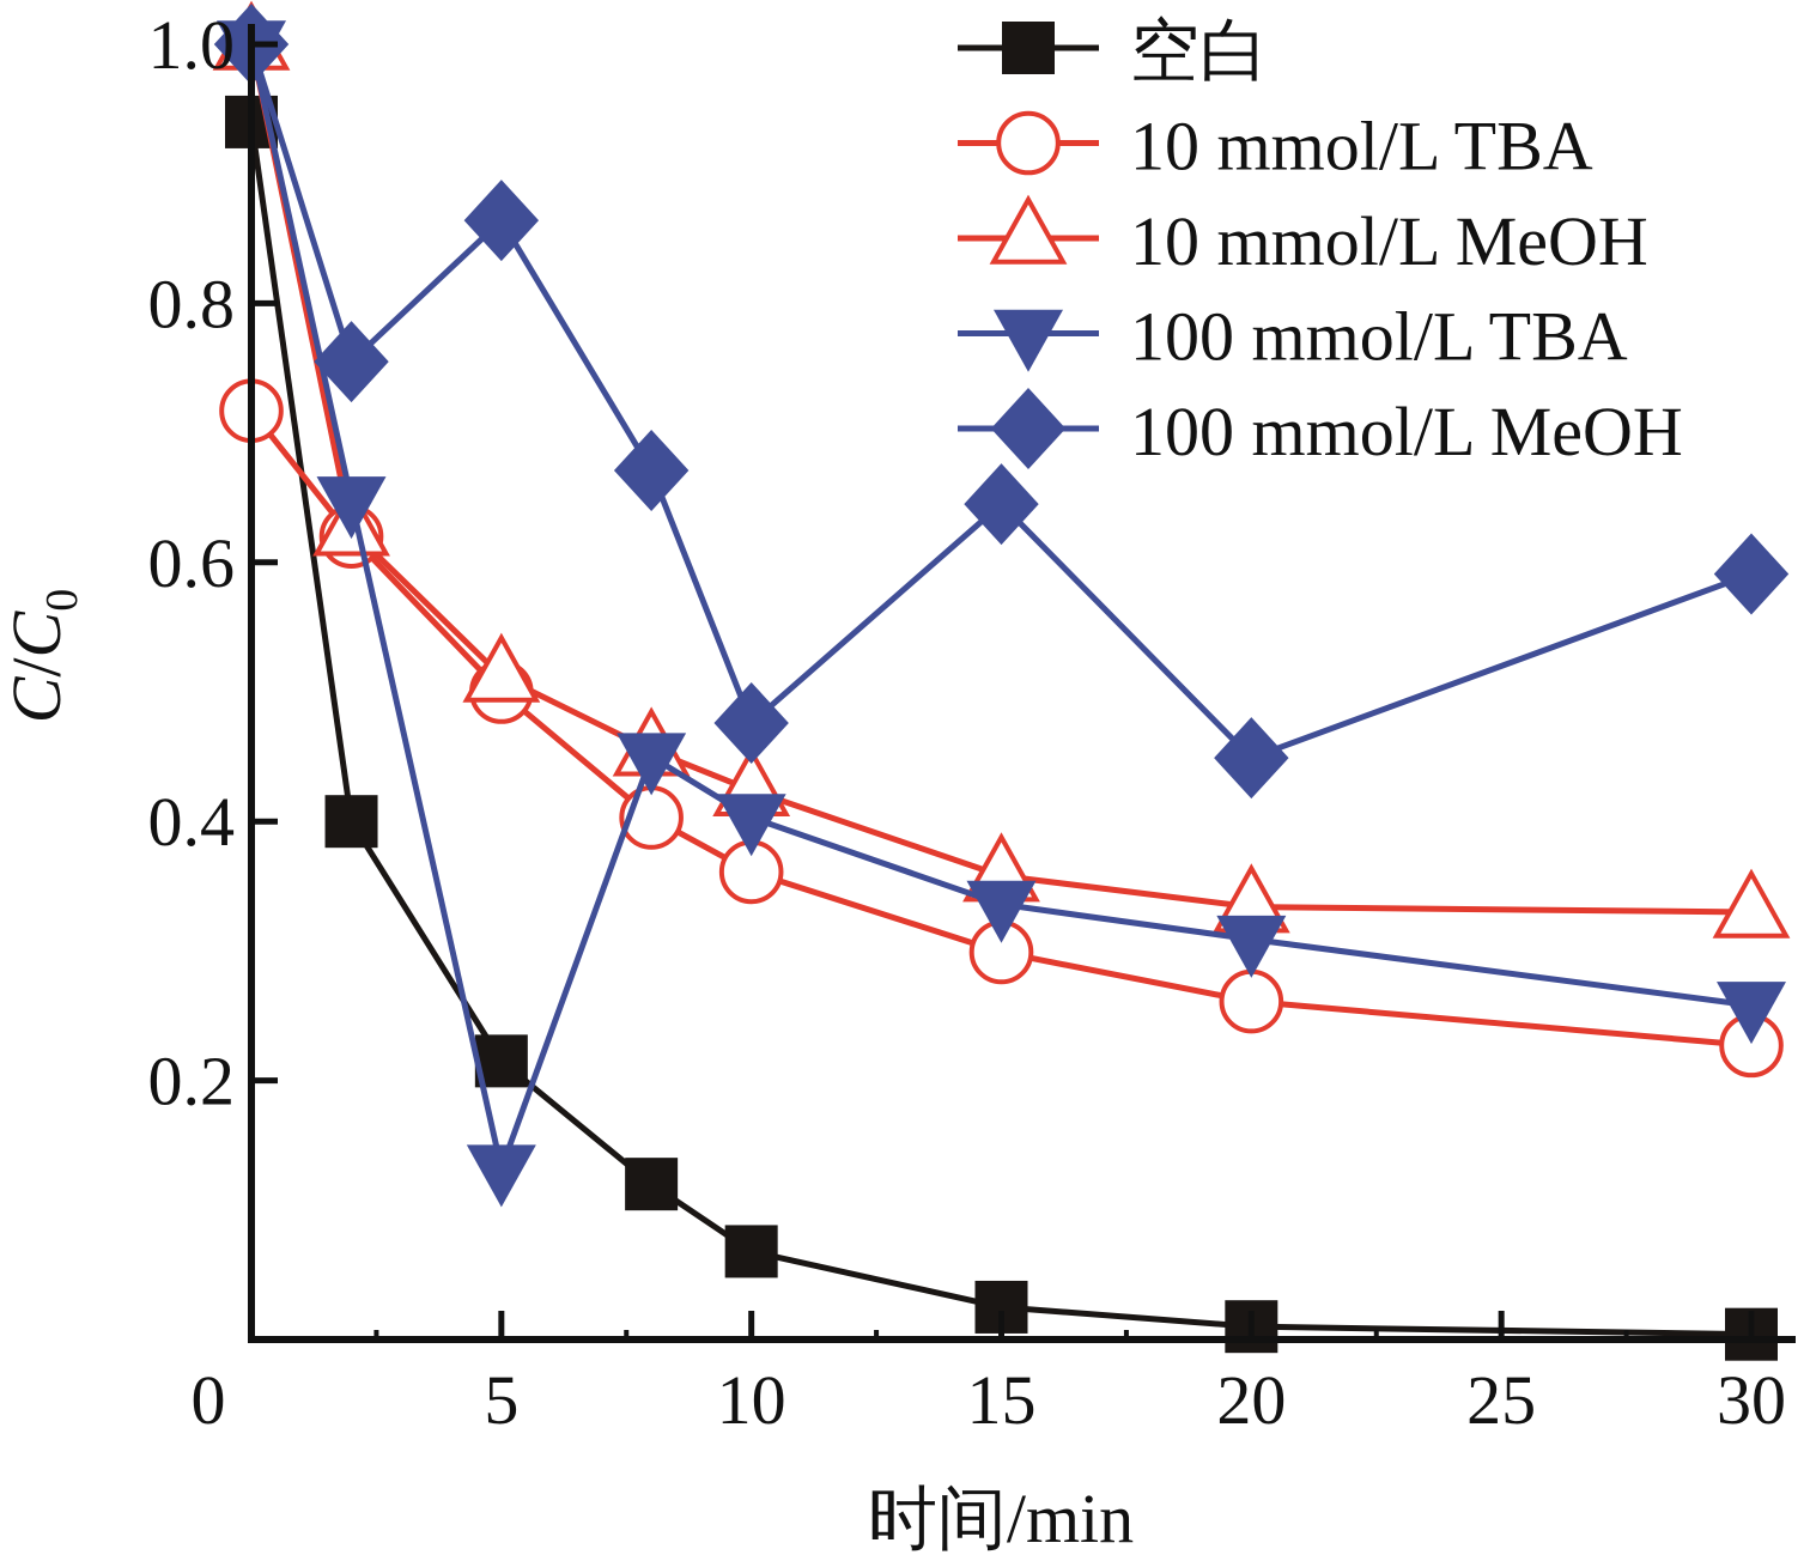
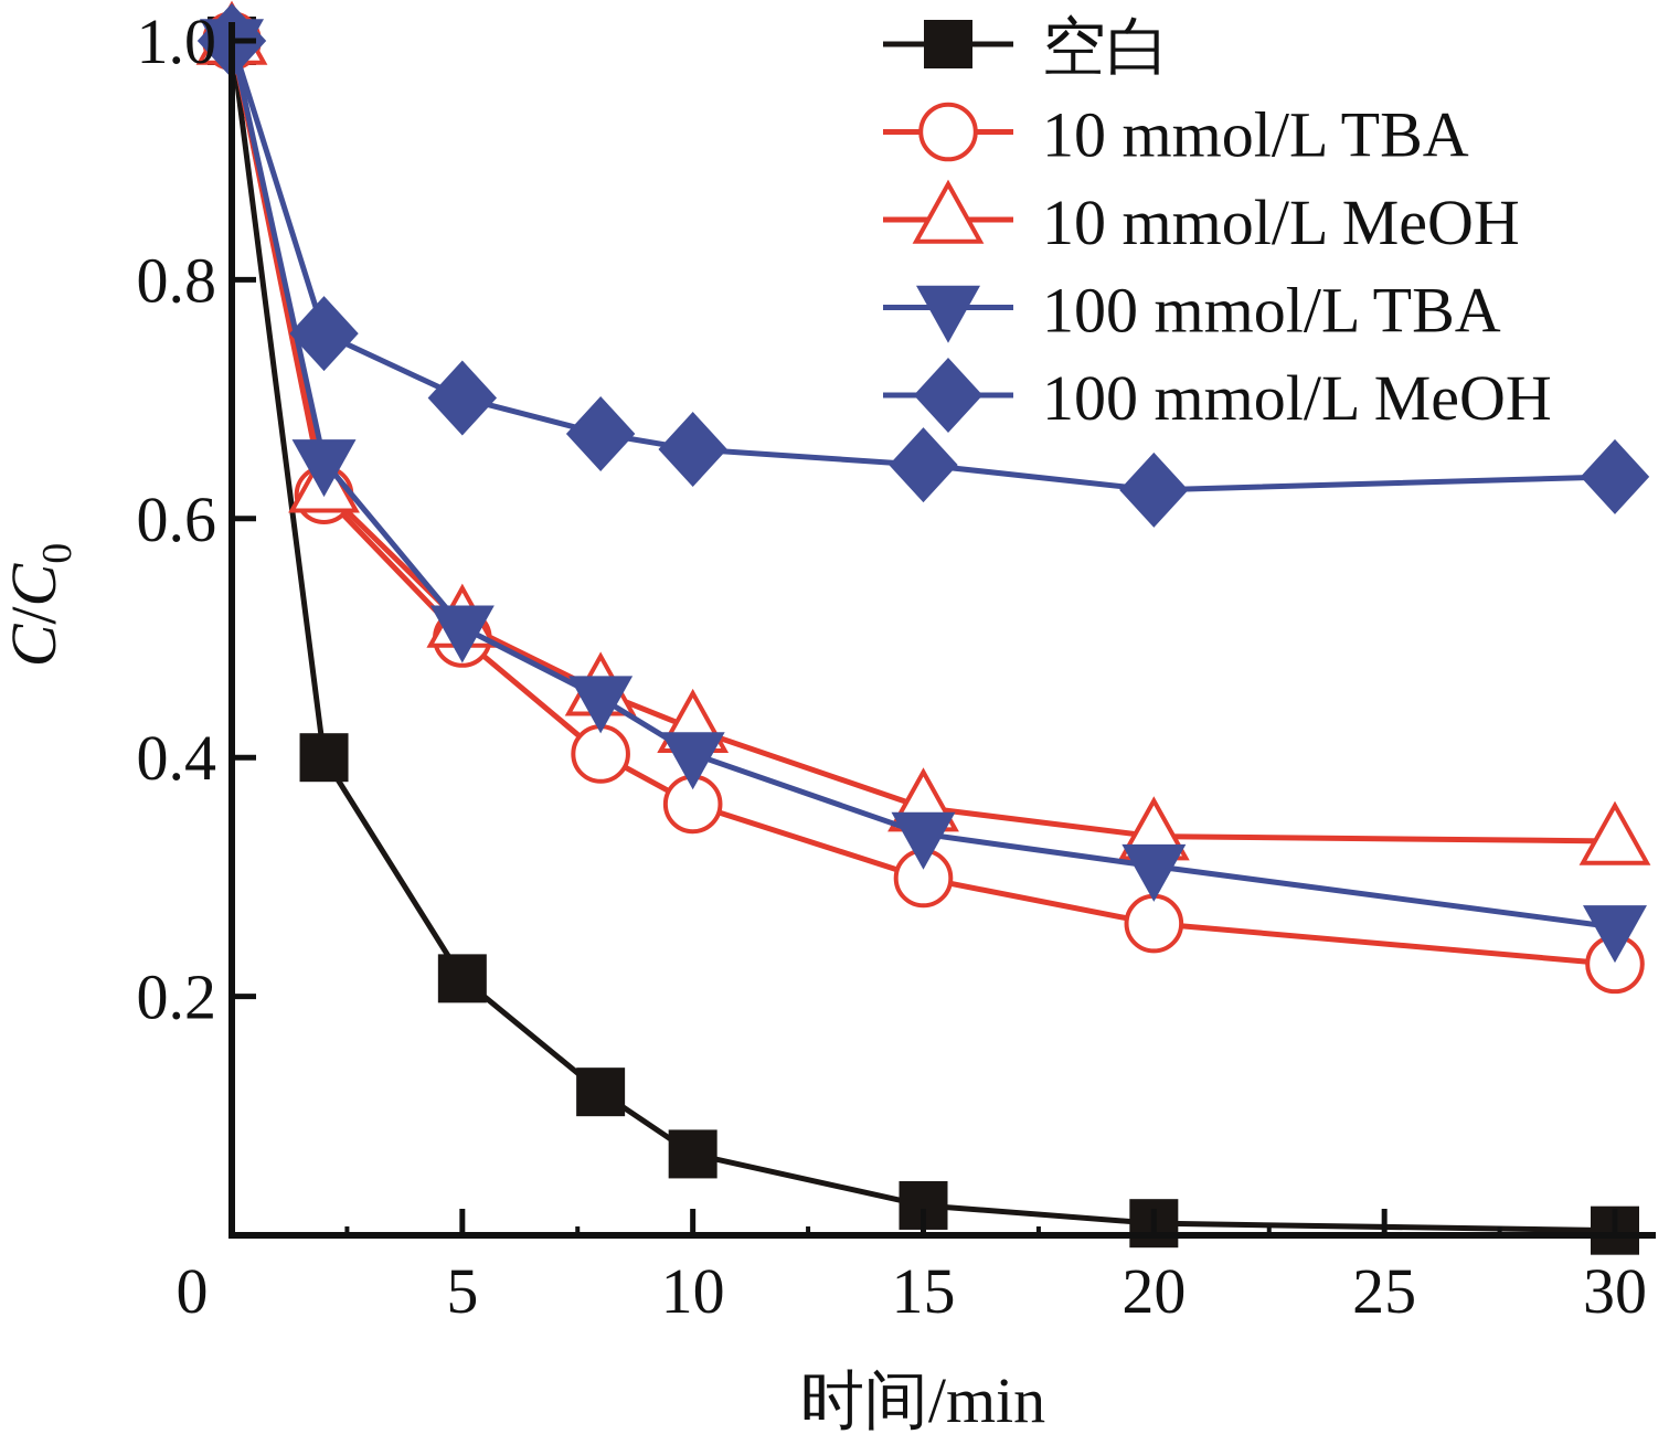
空白/0: 0.940 -> 1.000
10 mmol/L TBA/0: 0.717 -> 1.000
100 mmol/L TBA/5: 0.132 -> 0.509
100 mmol/L MeOH/5: 0.864 -> 0.701
100 mmol/L MeOH/10: 0.476 -> 0.658
100 mmol/L MeOH/20: 0.449 -> 0.624
100 mmol/L MeOH/30: 0.591 -> 0.635
